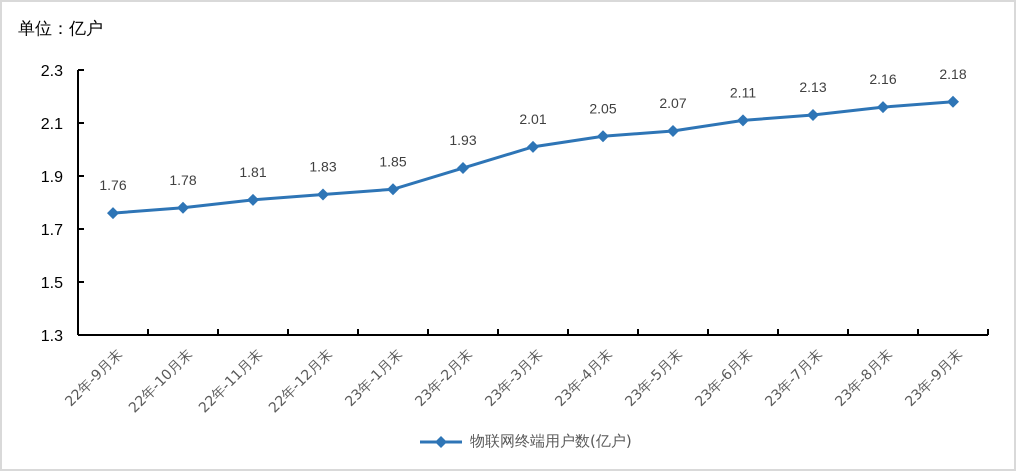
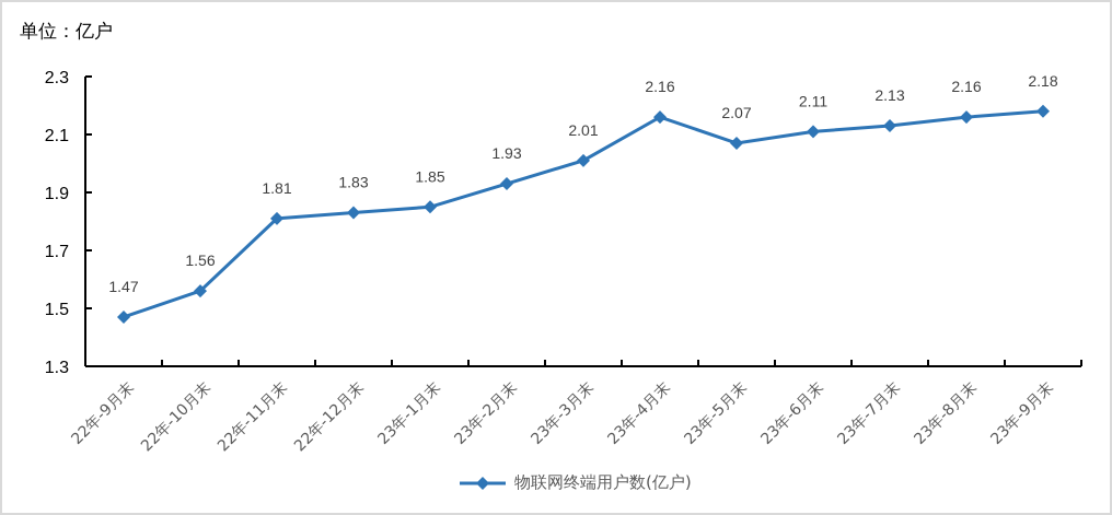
22年-9月末: 1.76 -> 1.47
22年-10月末: 1.78 -> 1.56
23年-4月末: 2.05 -> 2.16
